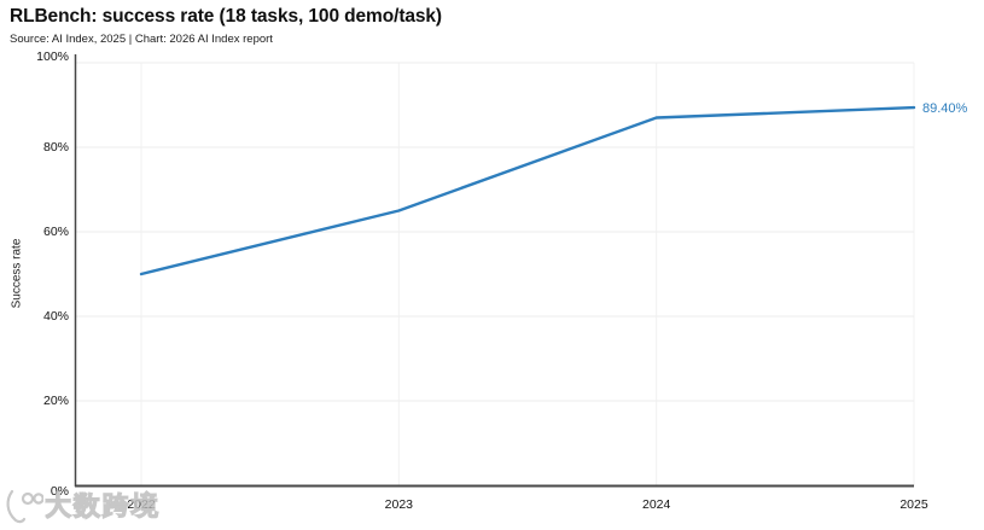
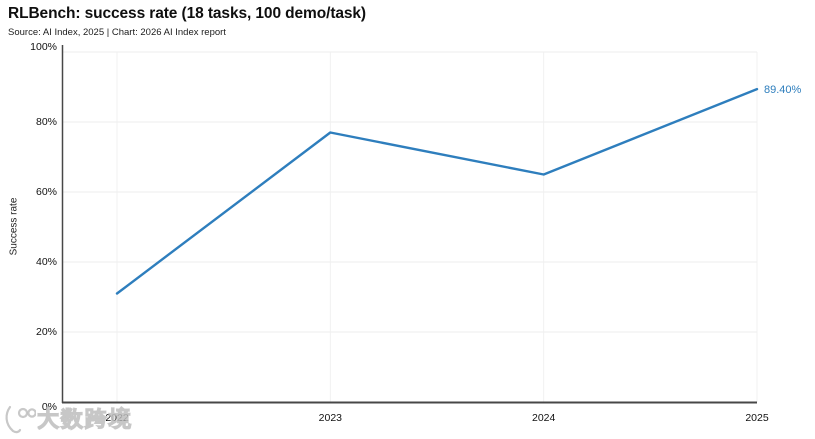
2022: 50% -> 31%
2023: 65% -> 77%
2024: 87% -> 65%
